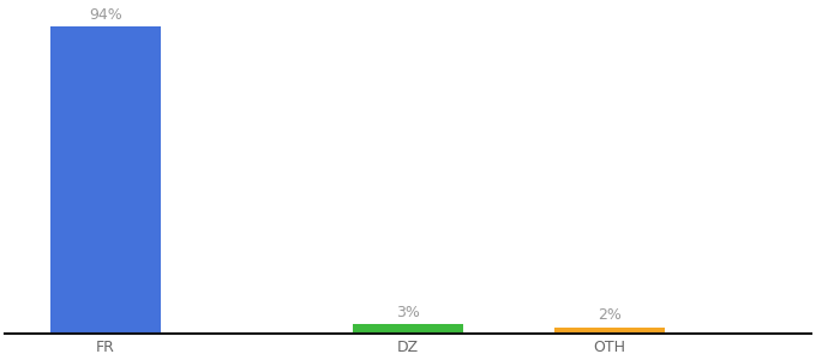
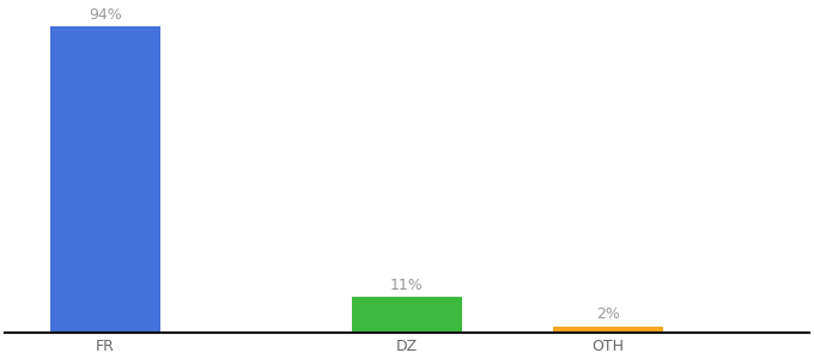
DZ: 3% -> 11%
